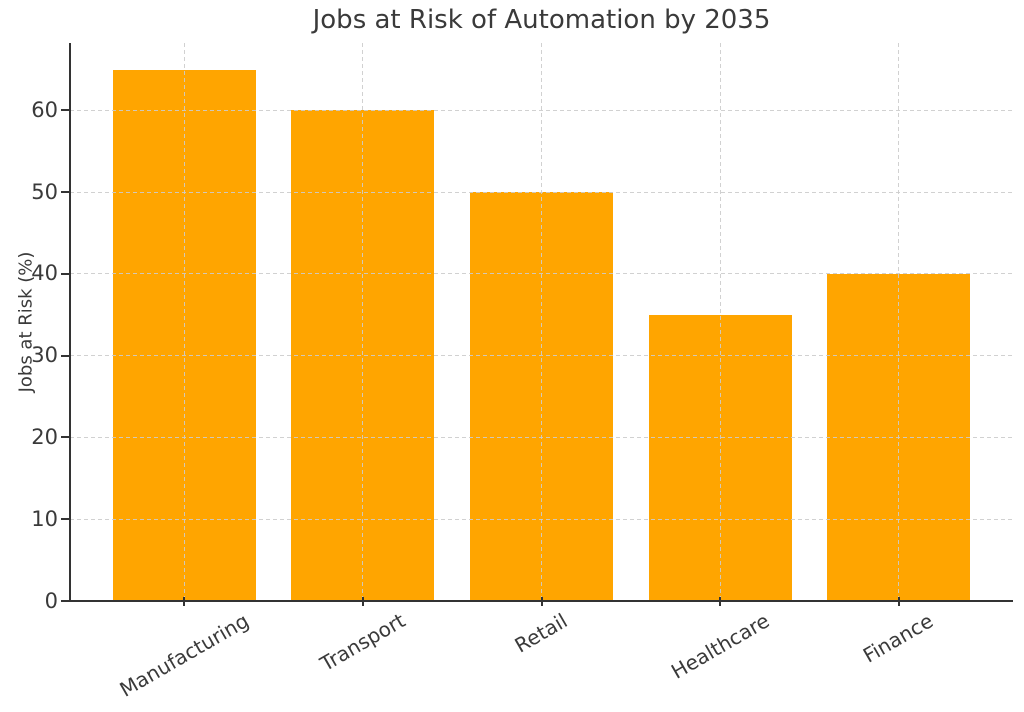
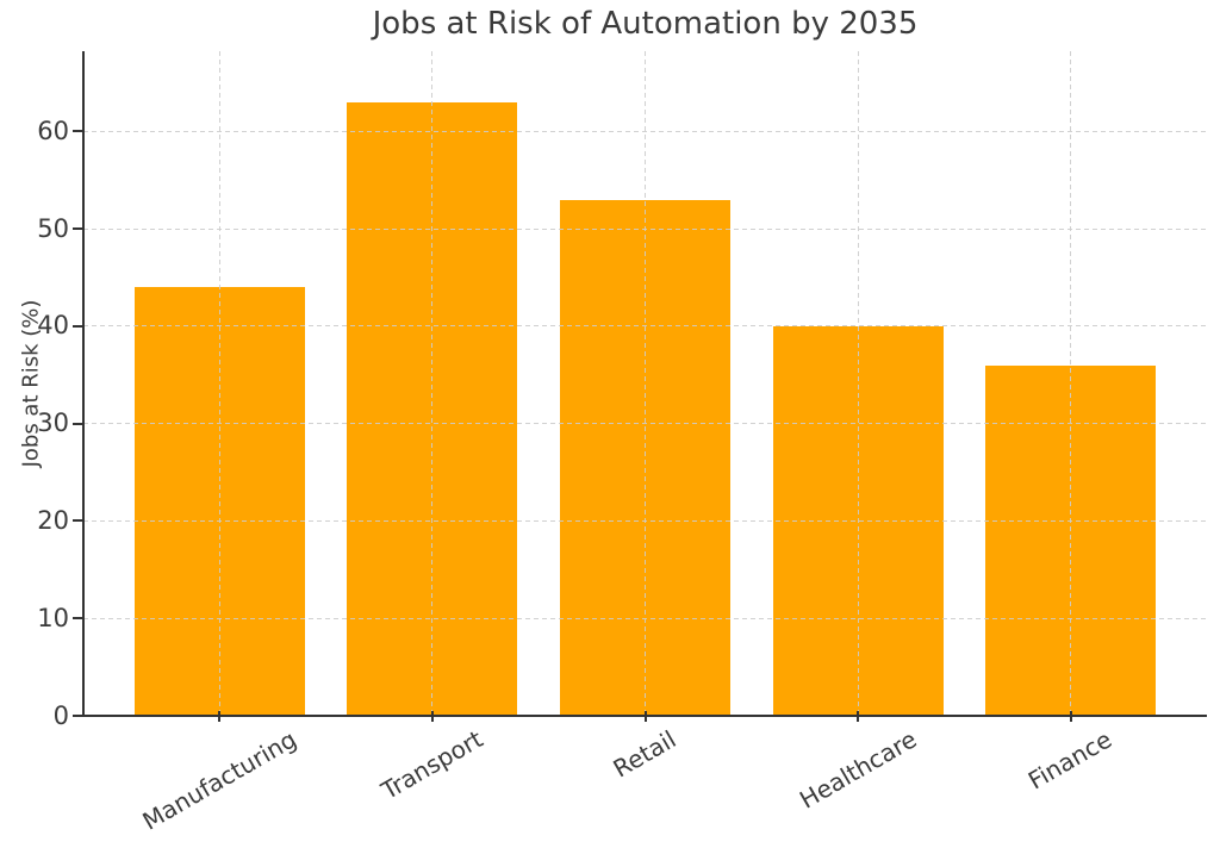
Manufacturing: 65 -> 44
Transport: 60 -> 63
Retail: 50 -> 53
Healthcare: 35 -> 40
Finance: 40 -> 36
